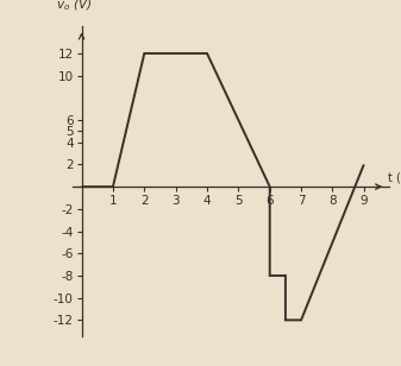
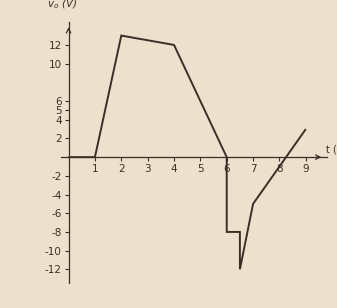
2: 12 -> 13
7: -12 -> -5
9: 2 -> 3
